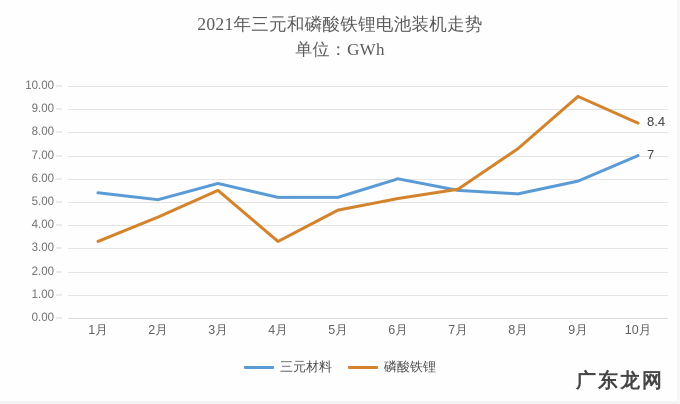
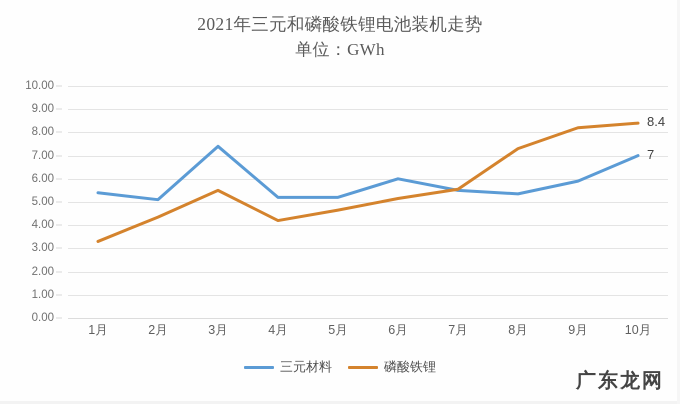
三元材料/3月: 5.8 -> 7.4
磷酸铁锂/4月: 3.3 -> 4.2
磷酸铁锂/9月: 9.6 -> 8.2
